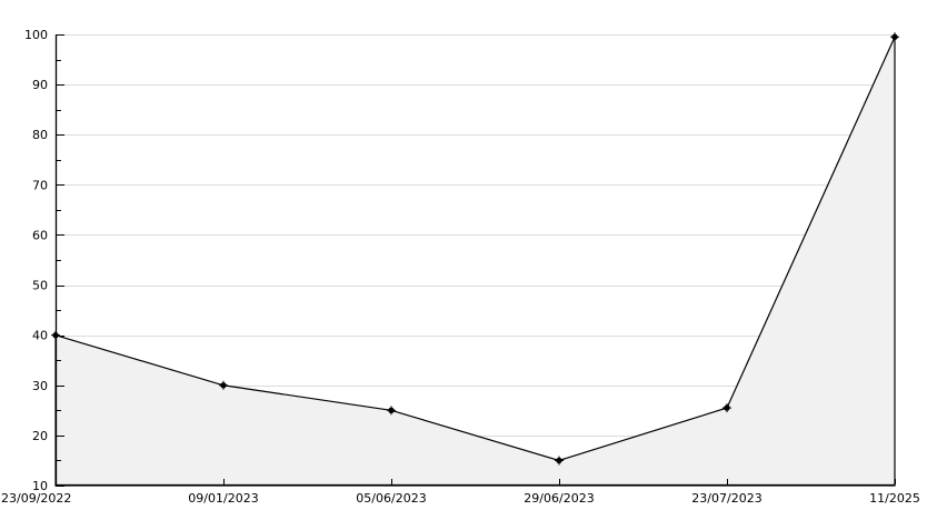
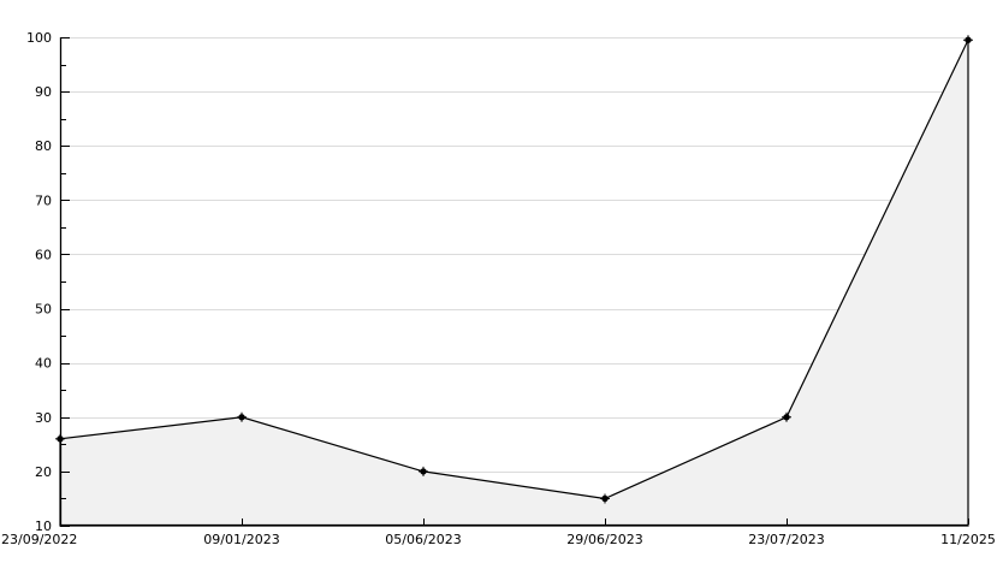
23/09/2022: 40 -> 26
05/06/2023: 25 -> 20
23/07/2023: 26 -> 30
